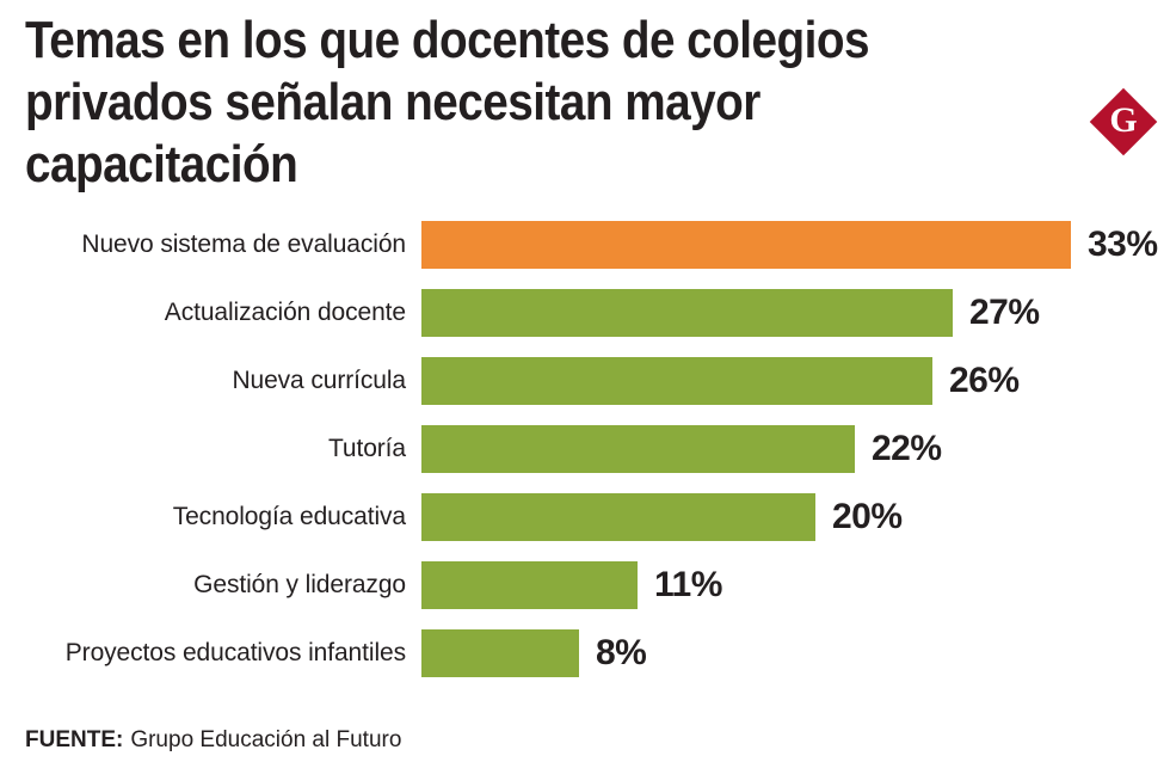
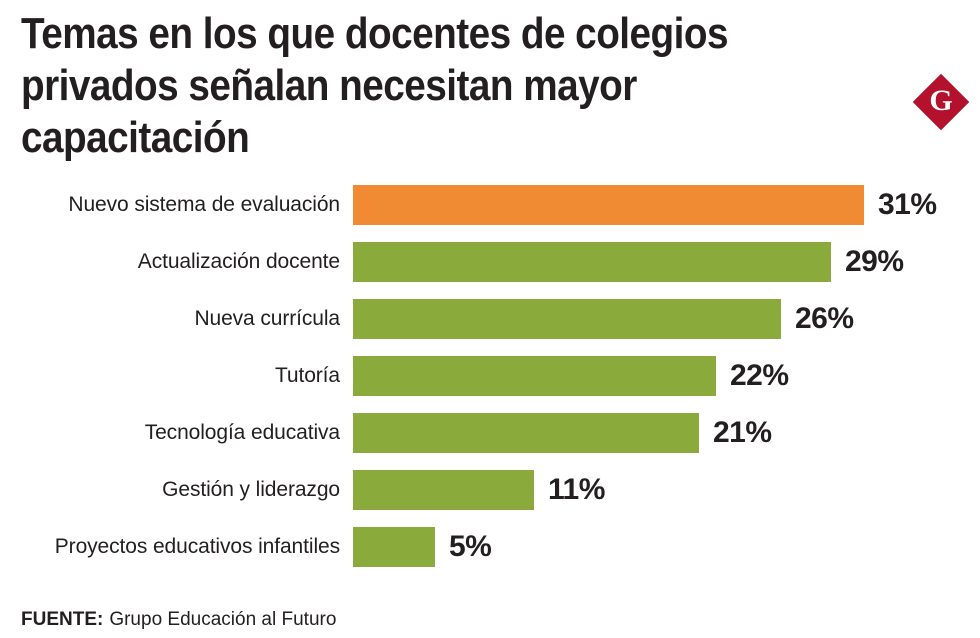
Nuevo sistema de evaluación: 33% -> 31%
Actualización docente: 27% -> 29%
Tecnología educativa: 20% -> 21%
Proyectos educativos infantiles: 8% -> 5%
